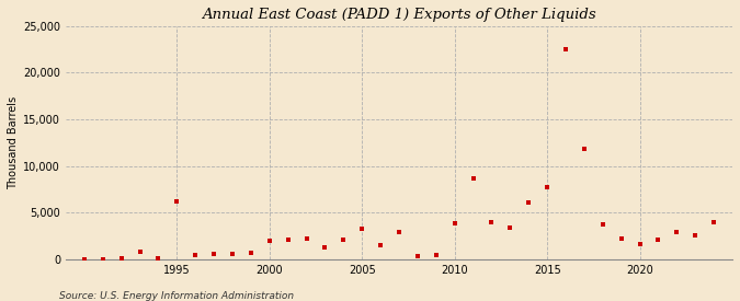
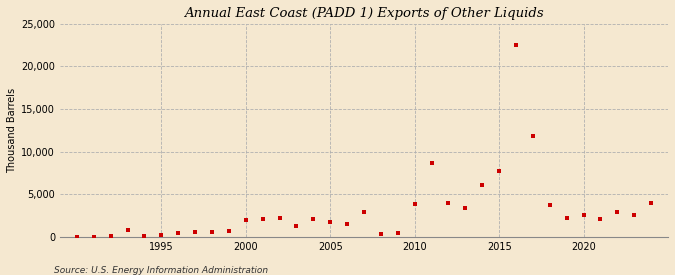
1995: 6,200 -> 200
2005: 3,200 -> 1,700
2020: 1,600 -> 2,500
